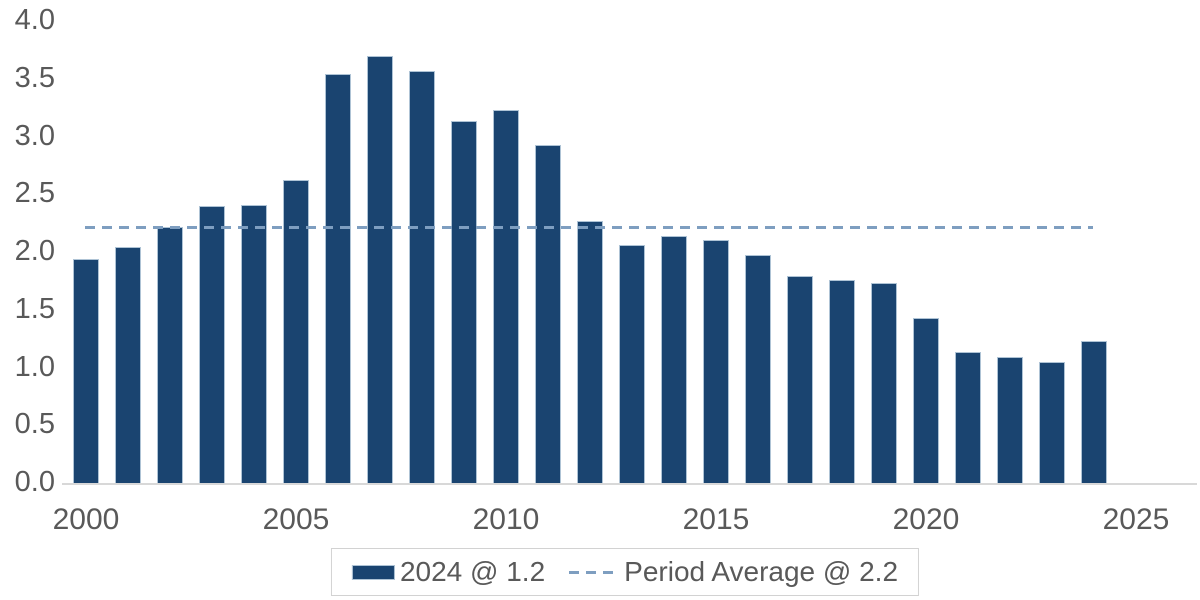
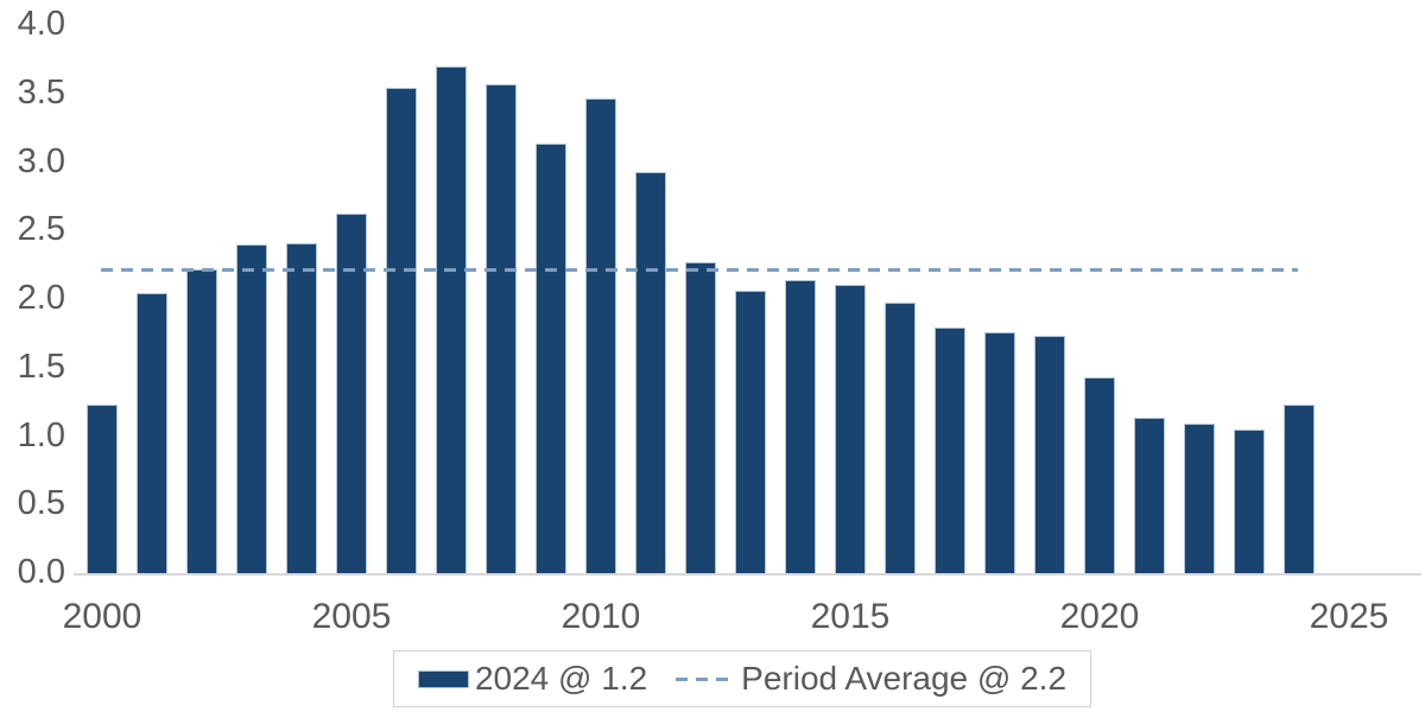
2000: 1.94 -> 1.23
2010: 3.23 -> 3.46
